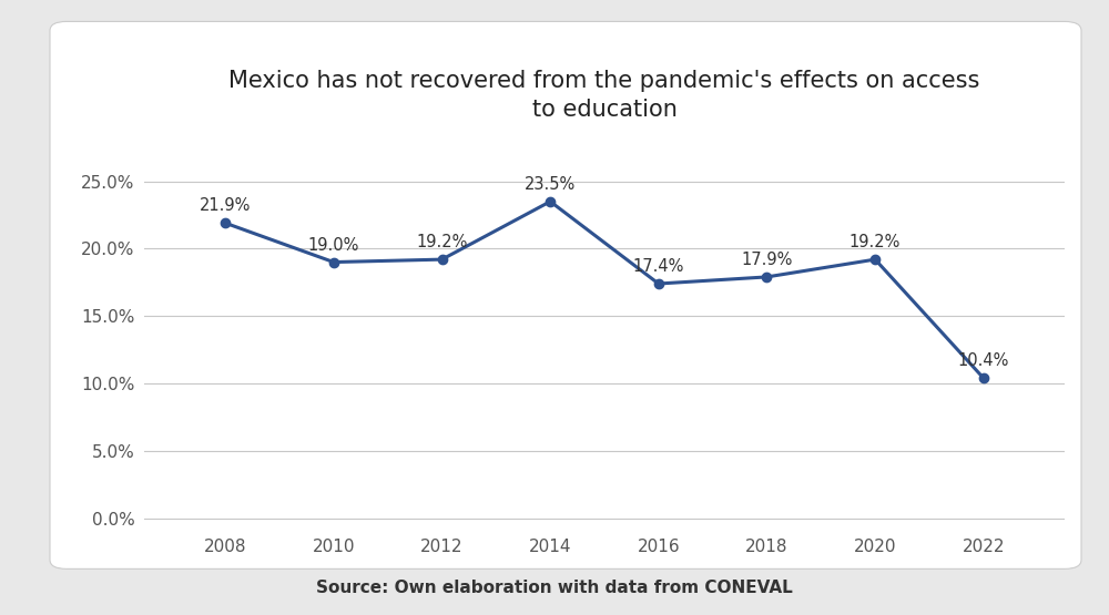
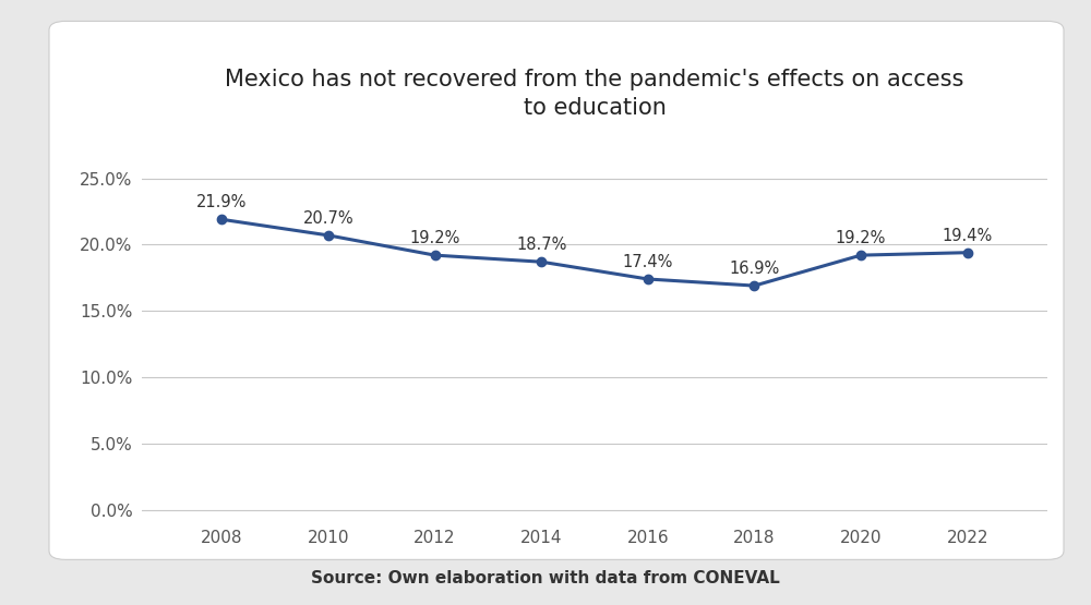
2010: 19.0% -> 20.7%
2014: 23.5% -> 18.7%
2018: 17.9% -> 16.9%
2022: 10.4% -> 19.4%
